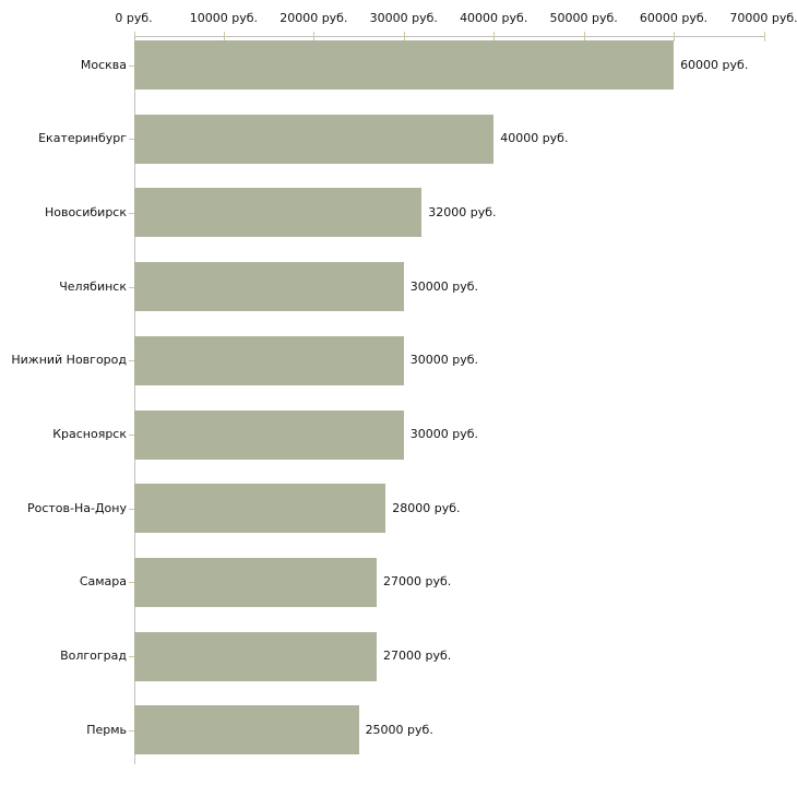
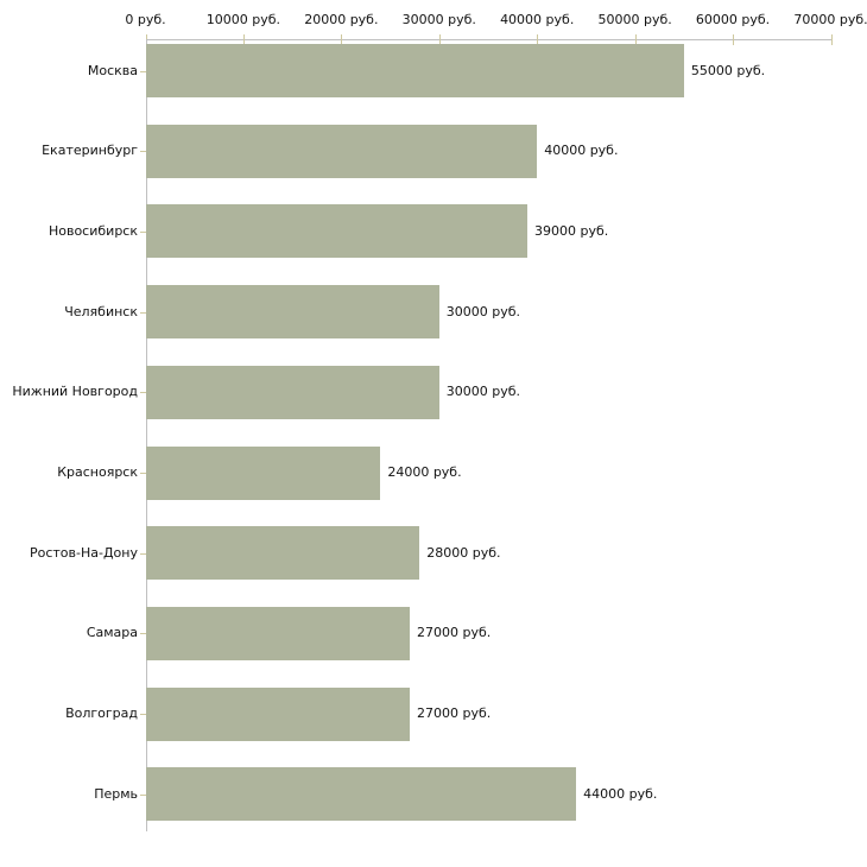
Москва: 60000 -> 55000
Новосибирск: 32000 -> 39000
Красноярск: 30000 -> 24000
Пермь: 25000 -> 44000
